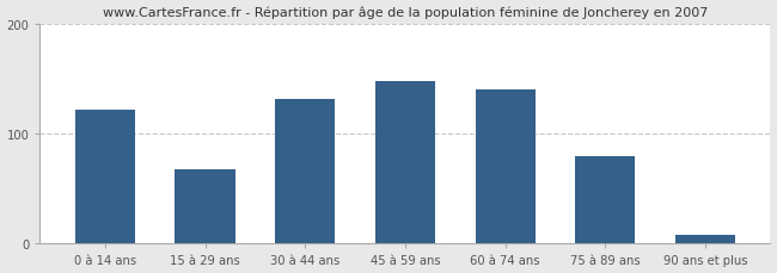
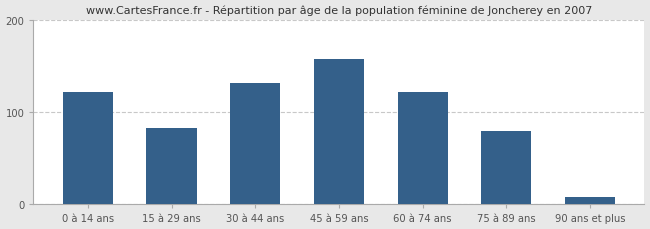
15 à 29 ans: 68 -> 83
45 à 59 ans: 148 -> 158
60 à 74 ans: 140 -> 122
